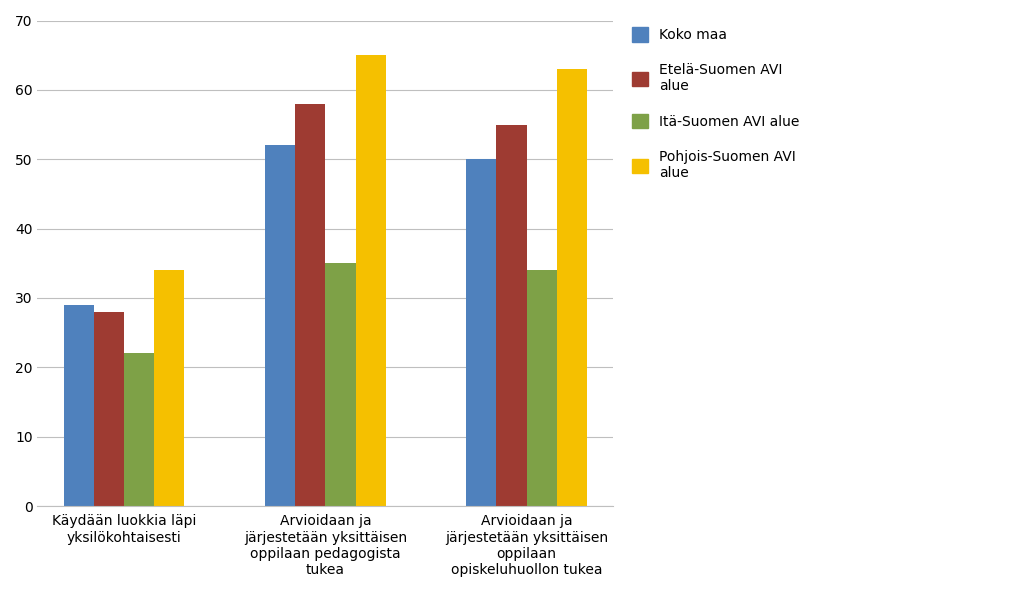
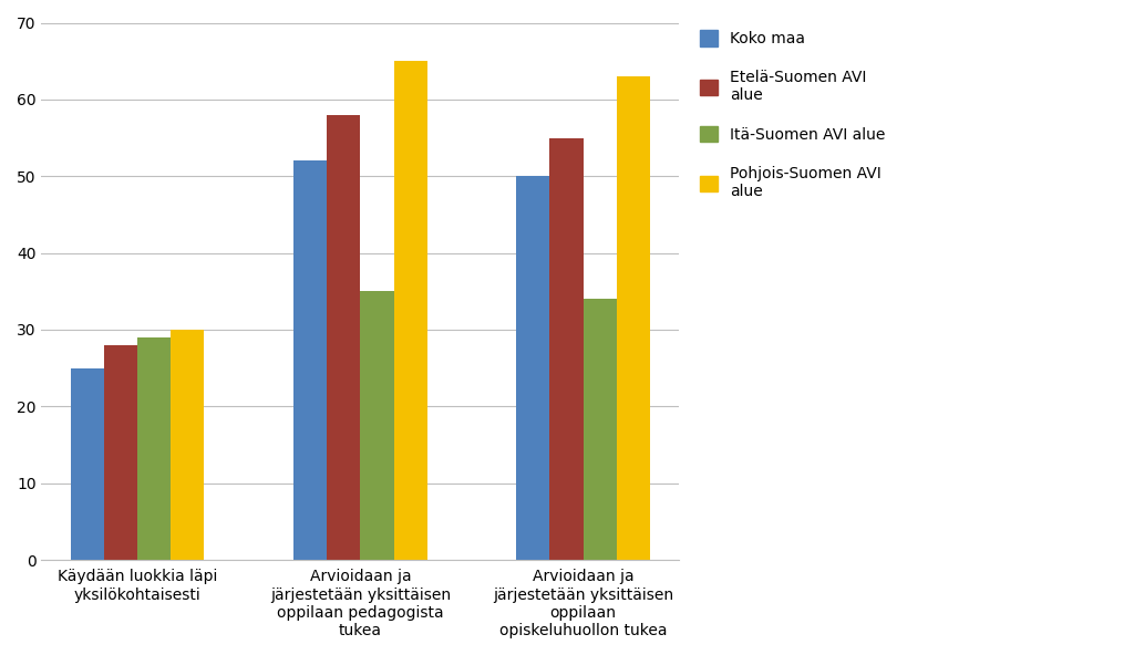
Koko maa/Käydään luokkia läpi yksilökohtaisesti: 29 -> 25
Itä-Suomen AVI alue/Käydään luokkia läpi yksilökohtaisesti: 22 -> 29
Pohjois-Suomen AVI alue/Käydään luokkia läpi yksilökohtaisesti: 34 -> 30
